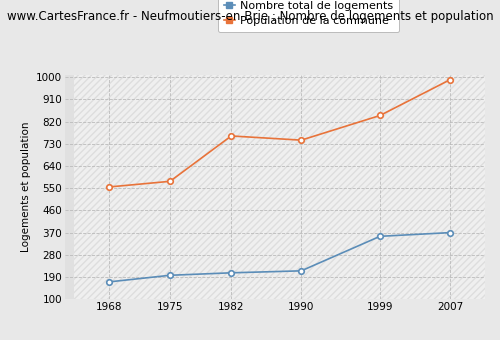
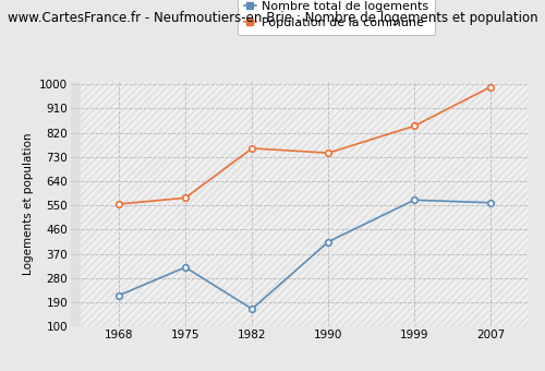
Nombre total de logements/1968: 170 -> 215
Nombre total de logements/1975: 197 -> 320
Nombre total de logements/1982: 207 -> 165
Nombre total de logements/1990: 215 -> 415
Nombre total de logements/1999: 355 -> 570
Nombre total de logements/2007: 370 -> 560
